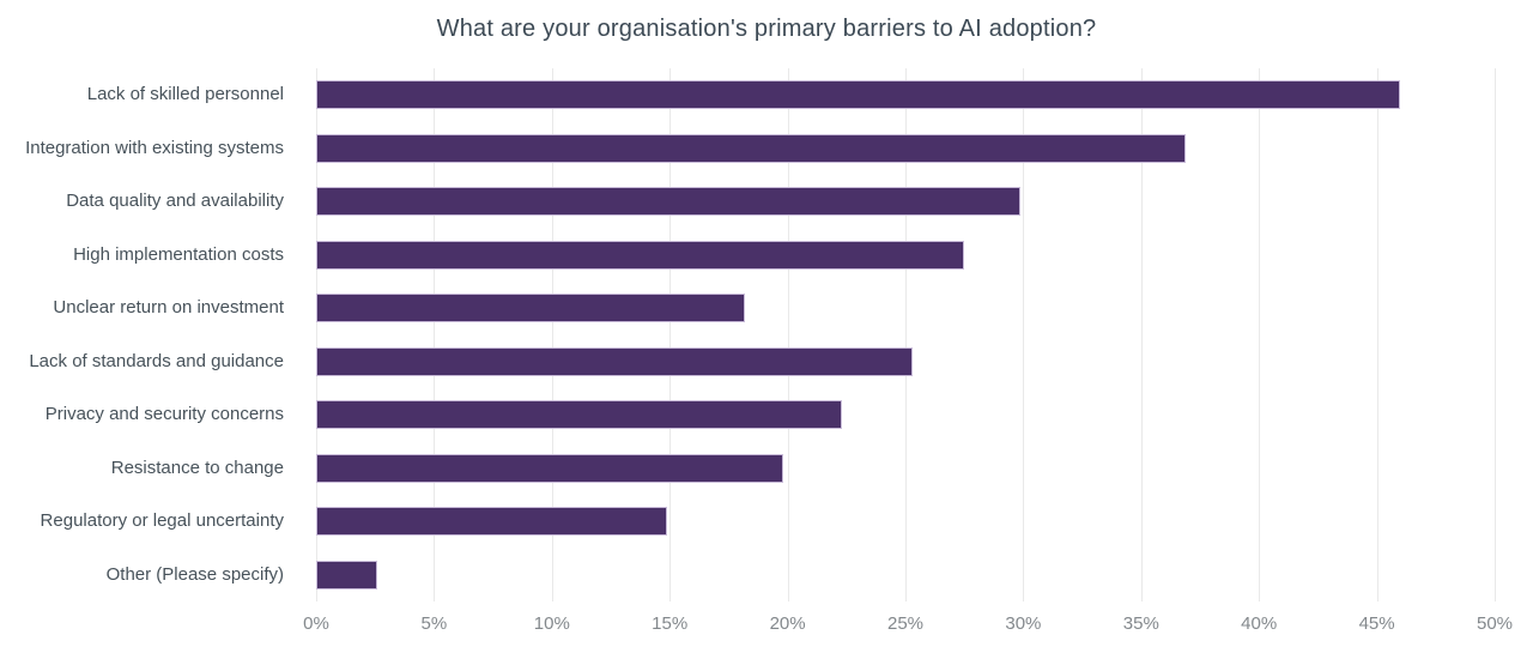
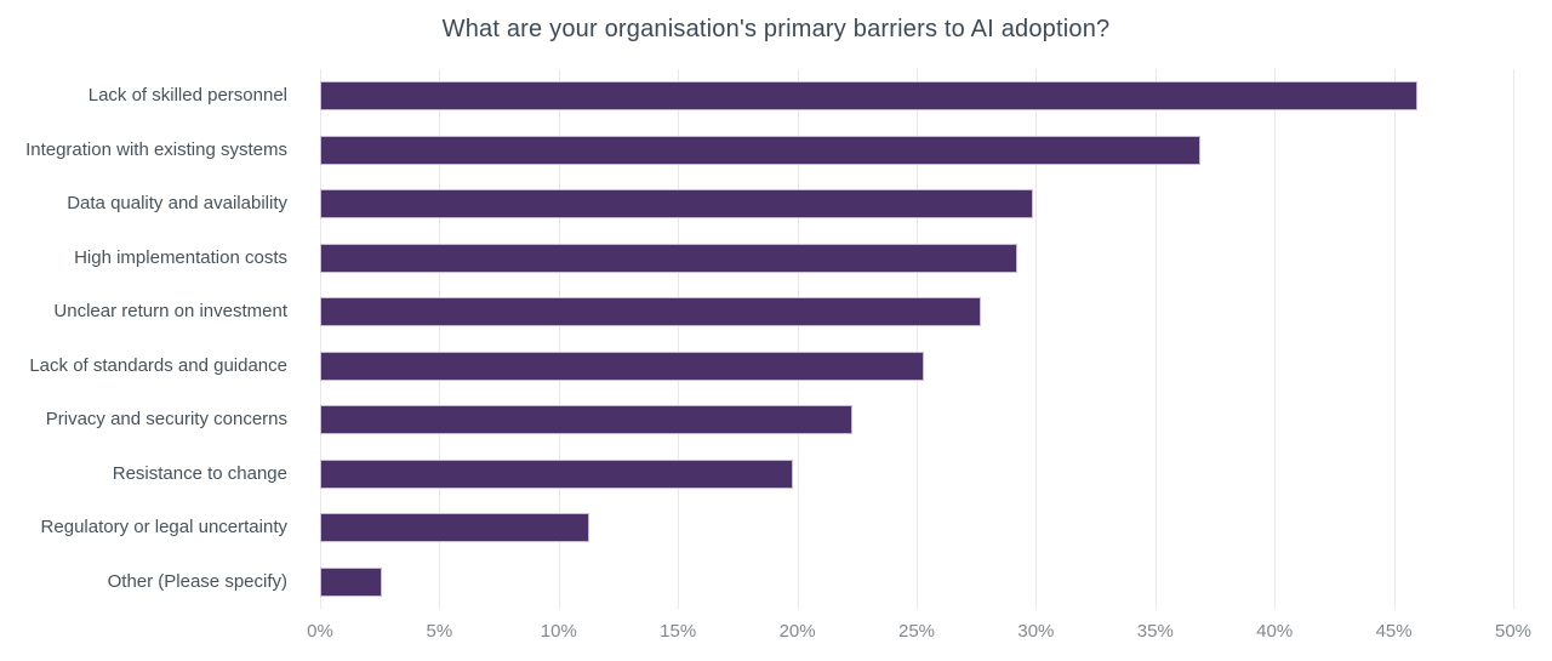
High implementation costs: 27.5% -> 29.2%
Unclear return on investment: 18.2% -> 27.7%
Regulatory or legal uncertainty: 14.9% -> 11.3%
